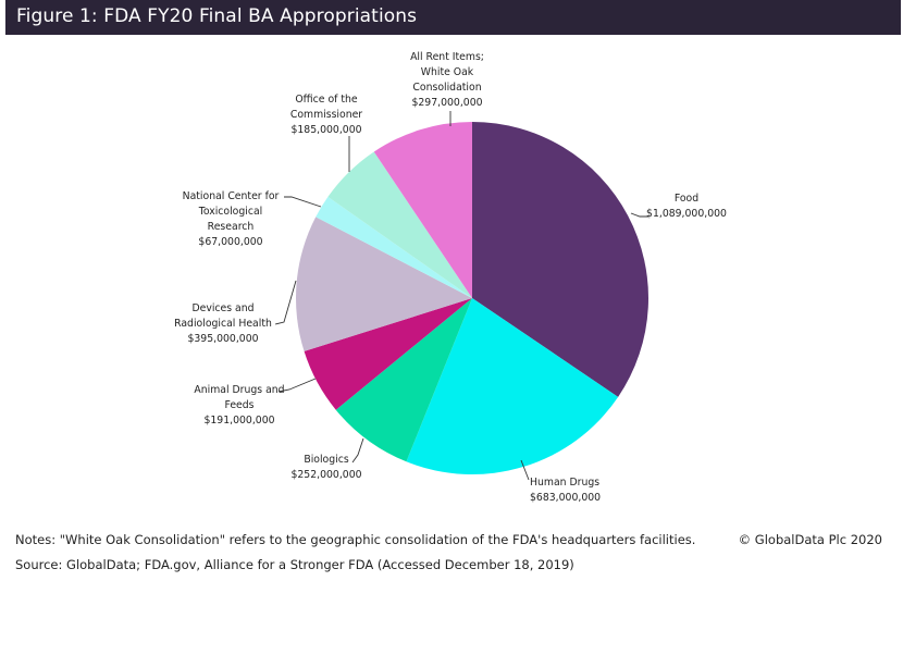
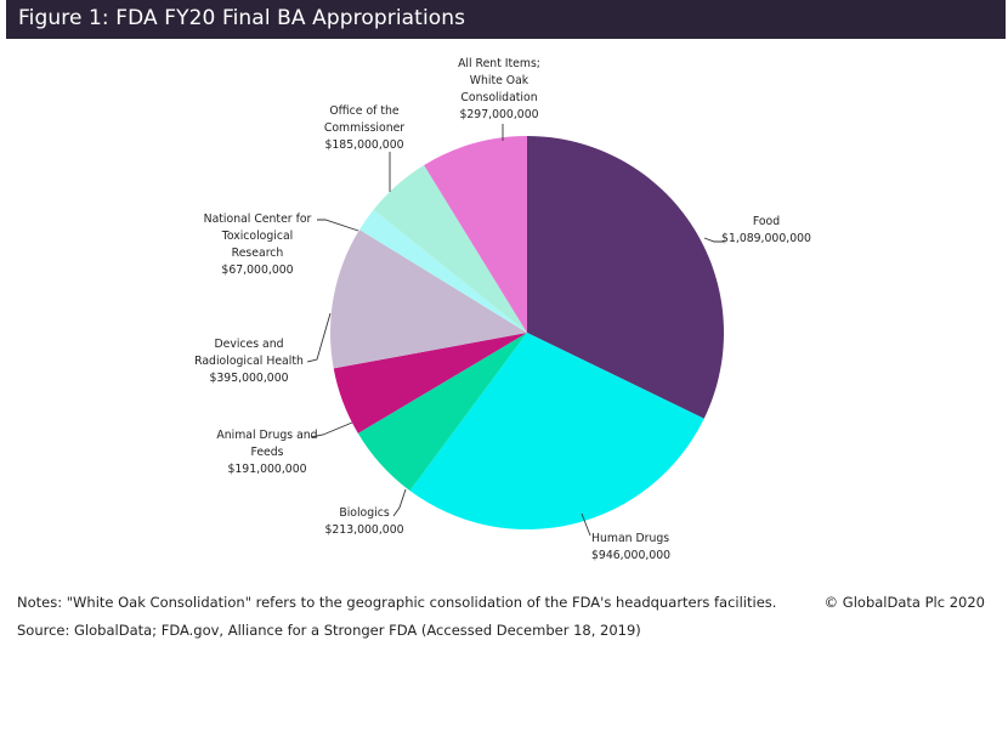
Human Drugs: $683,000,000 -> $946,000,000
Biologics: $252,000,000 -> $213,000,000
